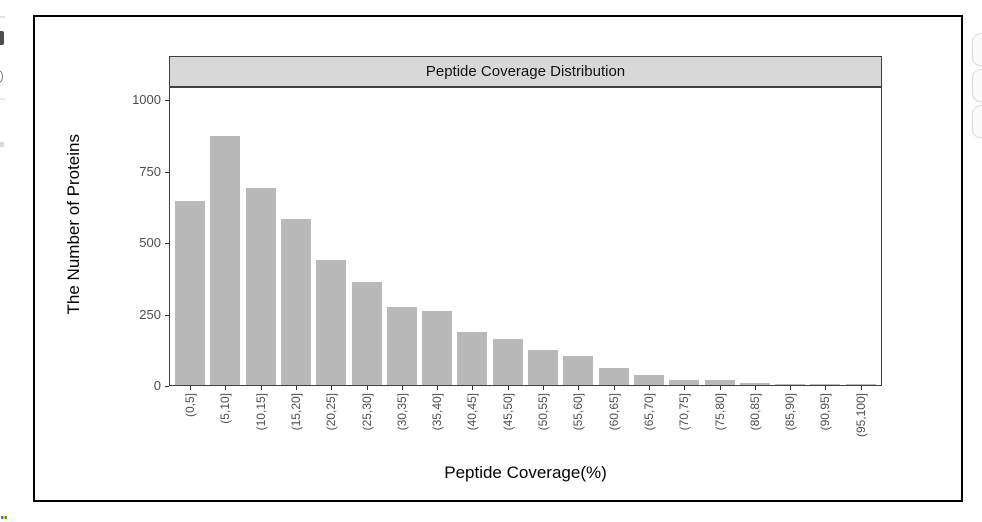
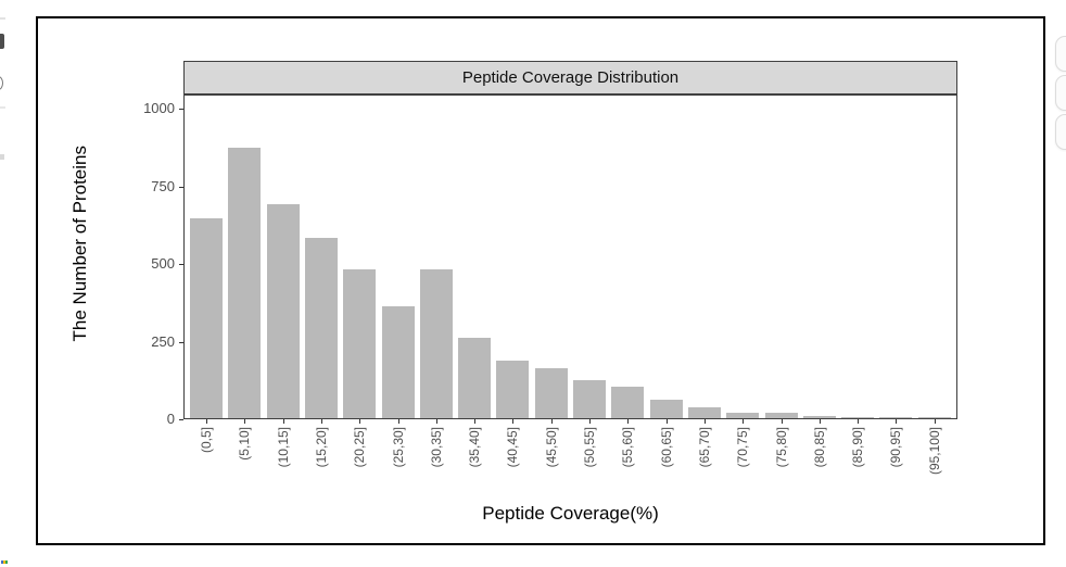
(20,25]: 440 -> 480
(30,35]: 270 -> 480
